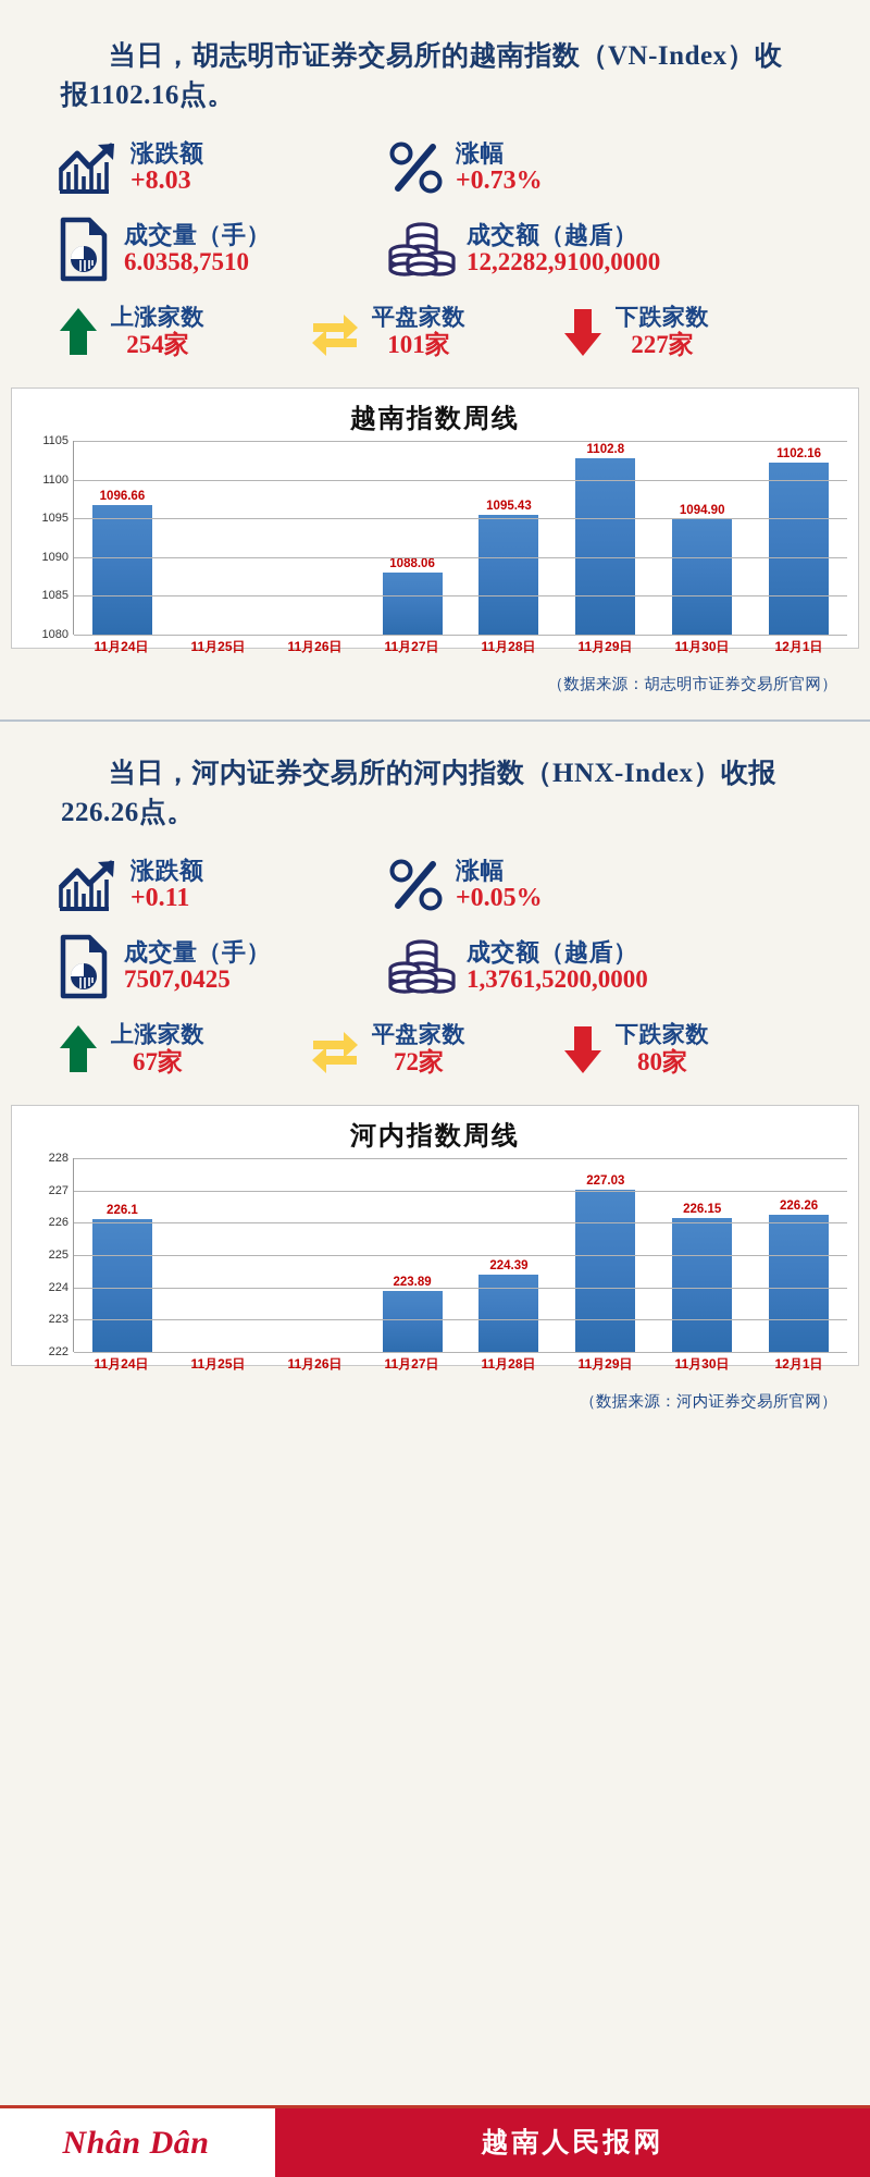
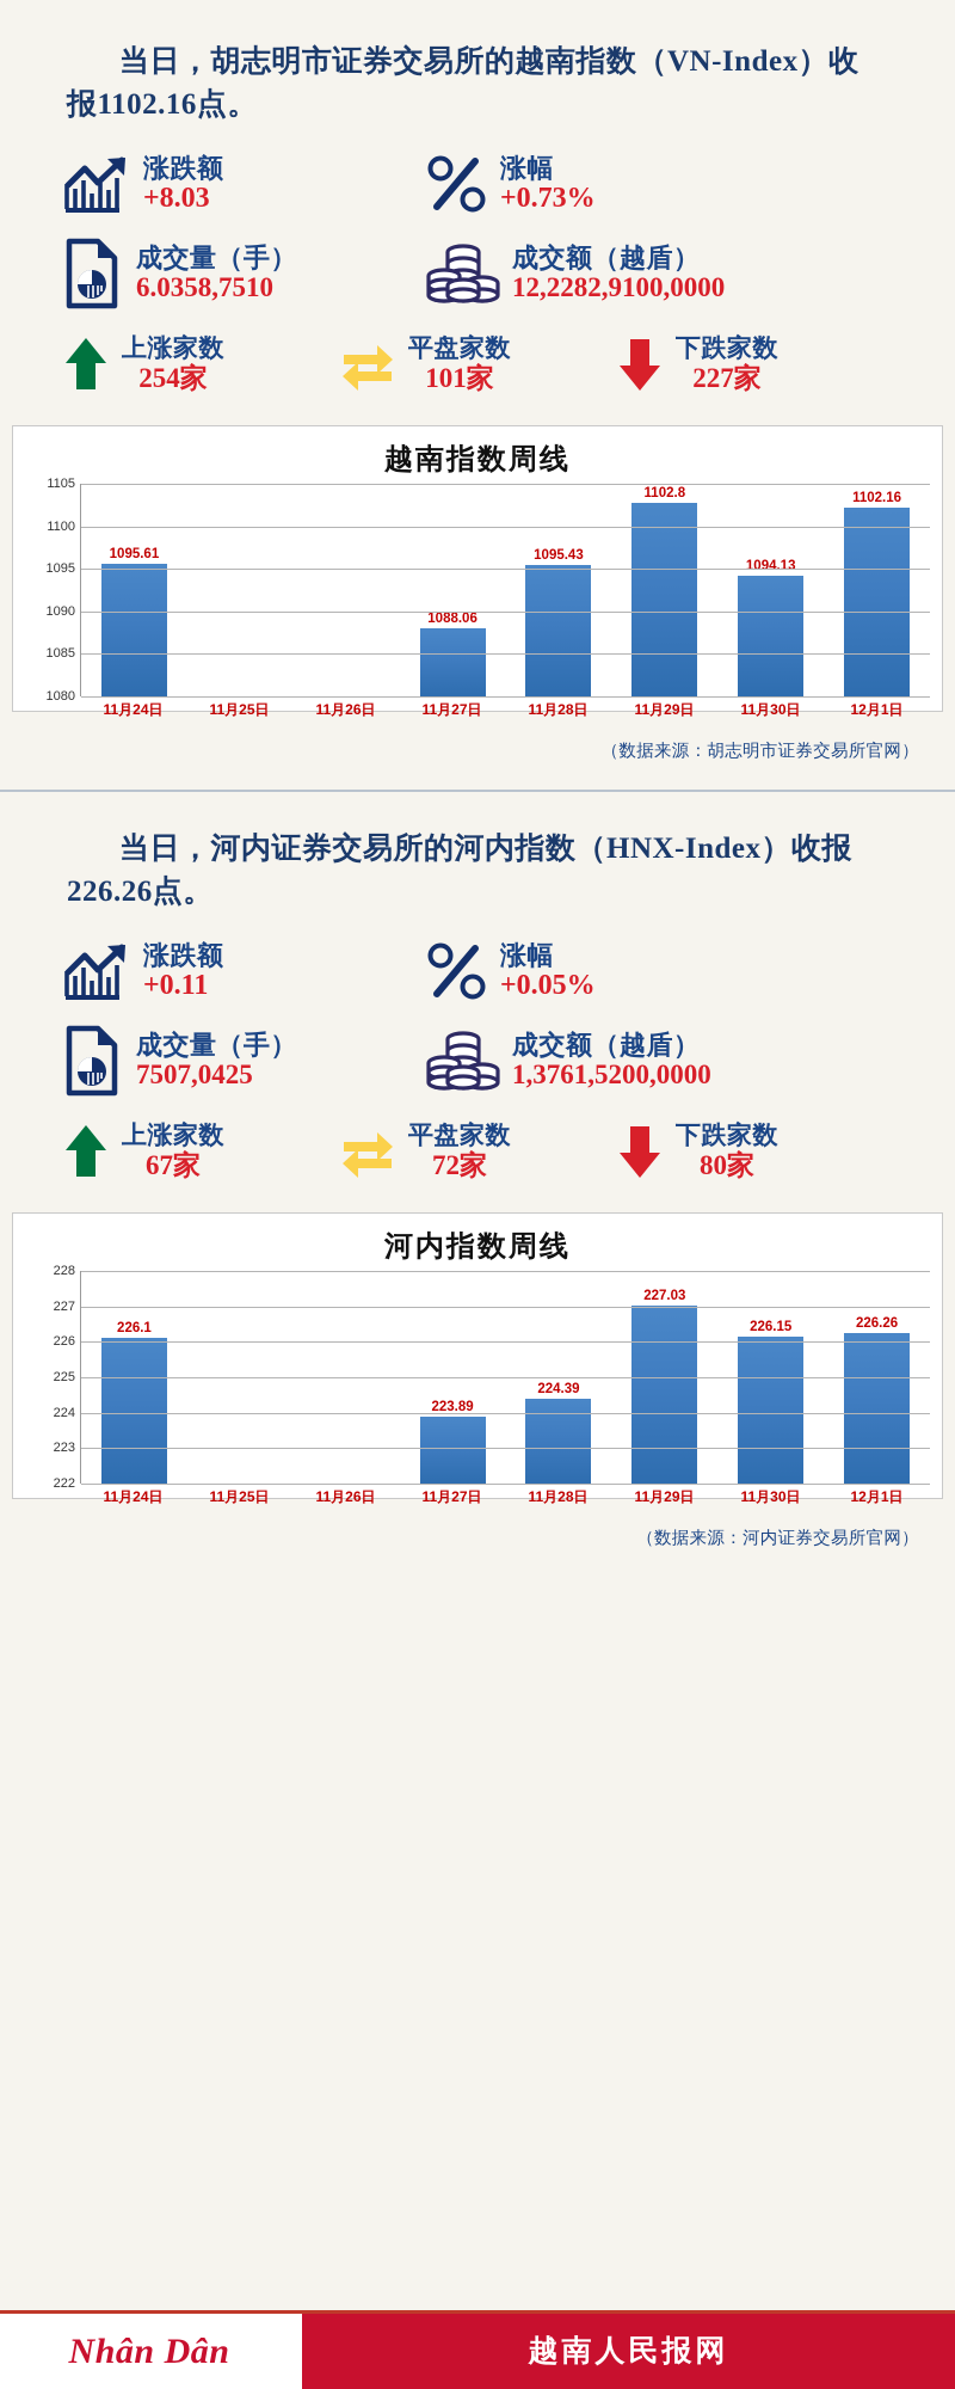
越南指数周线/11月24日: 1096.66 -> 1095.61
越南指数周线/11月30日: 1094.90 -> 1094.13
